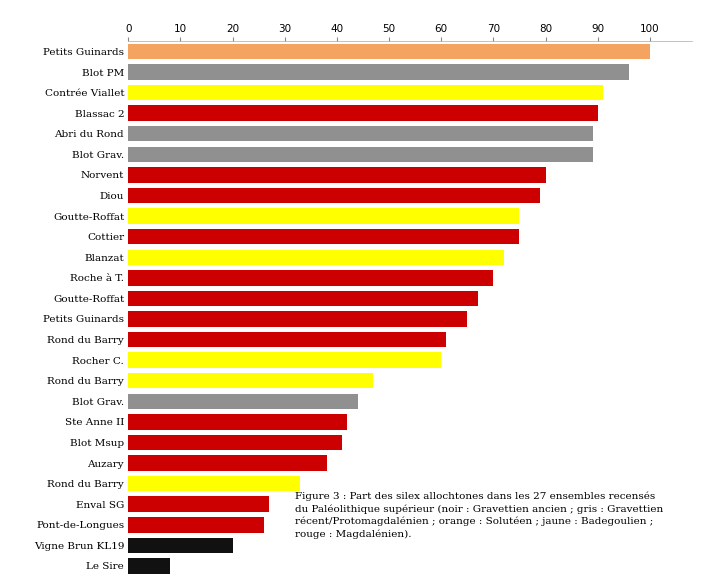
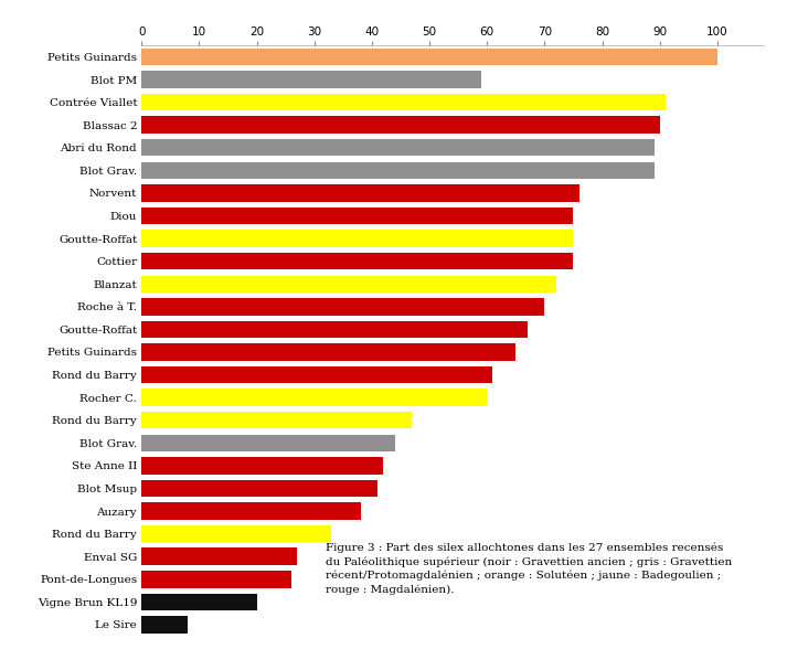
Blot PM: 96 -> 59
Norvent: 80 -> 76
Diou: 79 -> 75
